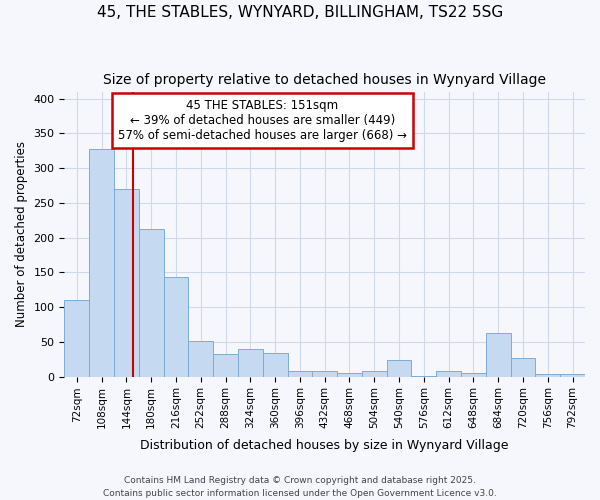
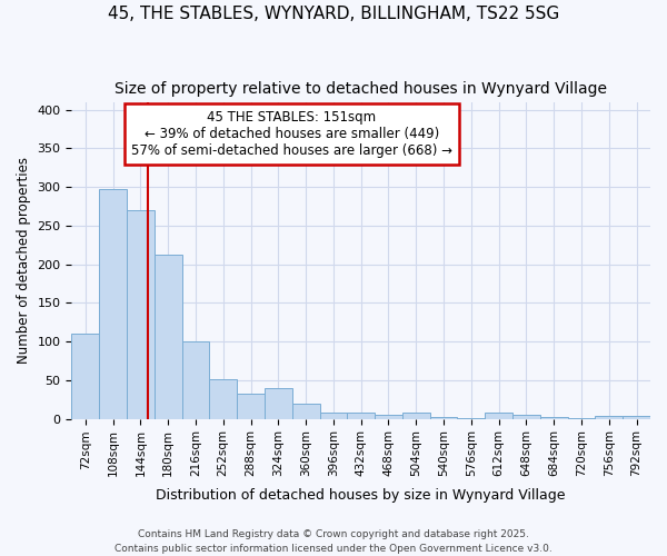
108sqm: 328 -> 298
216sqm: 144 -> 100
360sqm: 34 -> 19
540sqm: 24 -> 2
684sqm: 62 -> 2
720sqm: 26 -> 1
